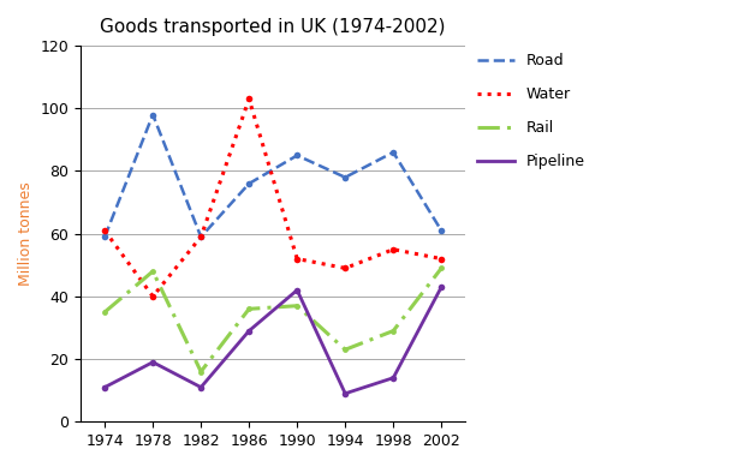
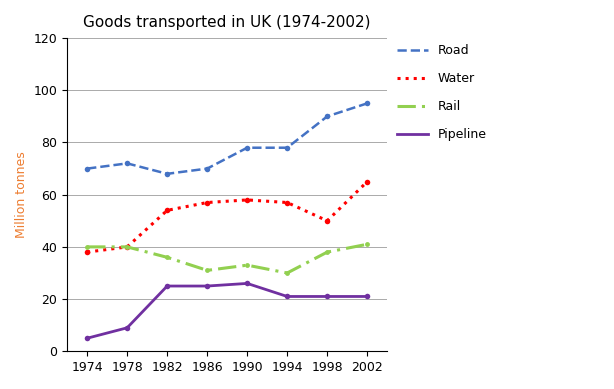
Road/1974: 59 -> 70
Water/1974: 61 -> 38
Rail/1974: 35 -> 40
Pipeline/1974: 11 -> 5
Road/1978: 98 -> 72
Rail/1978: 48 -> 40
Pipeline/1978: 19 -> 9
Road/1982: 59 -> 68
Water/1982: 59 -> 54
Rail/1982: 16 -> 36
Pipeline/1982: 11 -> 25
Road/1986: 76 -> 70
Water/1986: 103 -> 57
Rail/1986: 36 -> 31
Pipeline/1986: 29 -> 25
Road/1990: 85 -> 78
Water/1990: 52 -> 58
Rail/1990: 37 -> 33
Pipeline/1990: 42 -> 26
Water/1994: 49 -> 57
Rail/1994: 23 -> 30
Pipeline/1994: 9 -> 21
Road/1998: 86 -> 90
Water/1998: 55 -> 50
Rail/1998: 29 -> 38
Pipeline/1998: 14 -> 21
Road/2002: 61 -> 95
Water/2002: 52 -> 65
Rail/2002: 49 -> 41
Pipeline/2002: 43 -> 21
